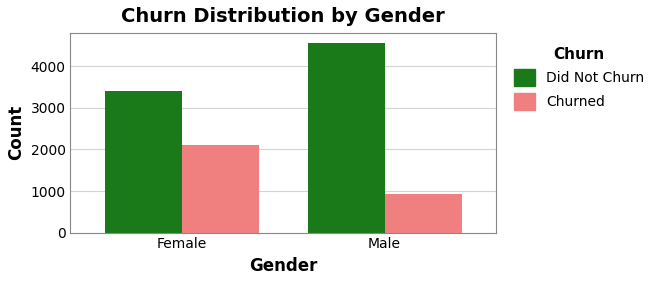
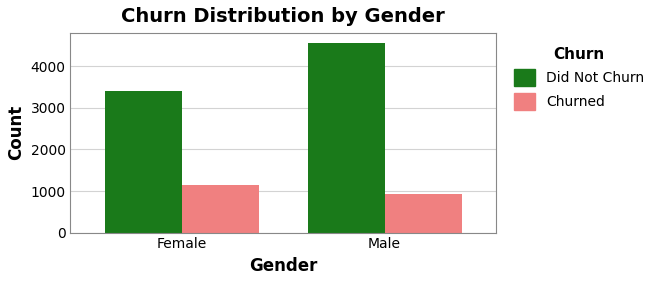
Churned/Female: 2100 -> 1150
